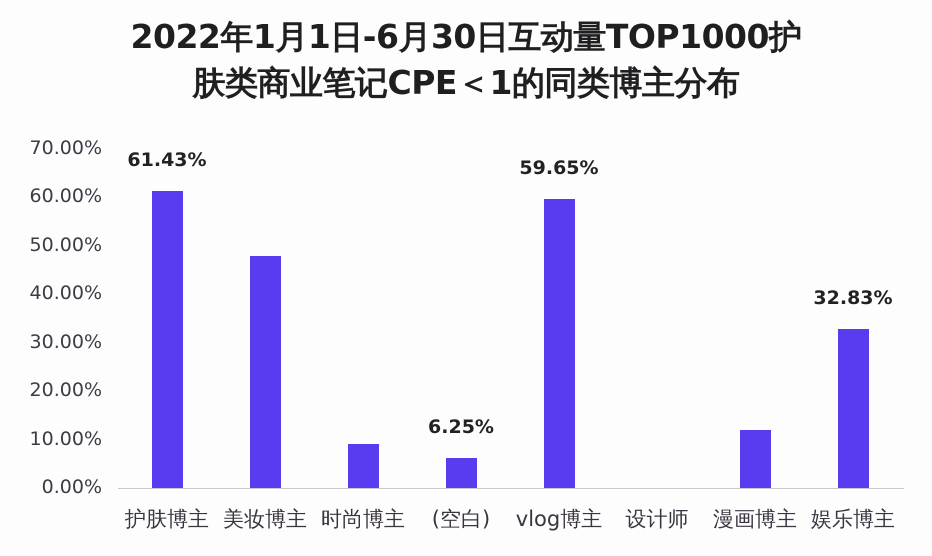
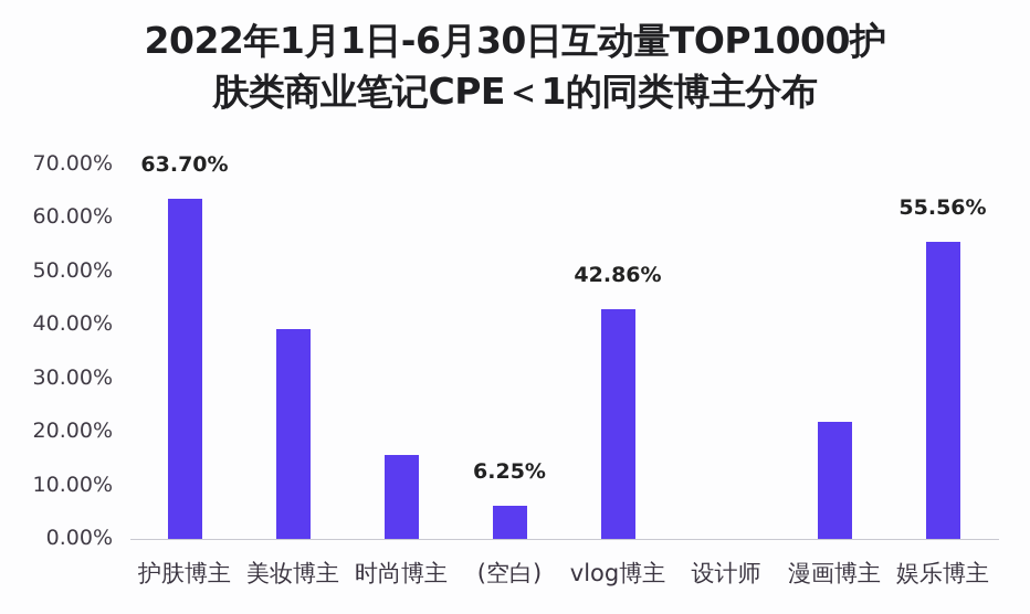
护肤博主: 61.43% -> 63.70%
美妆博主: 48% -> 39%
时尚博主: 9% -> 16%
vlog博主: 59.65% -> 42.86%
漫画博主: 12% -> 22%
娱乐博主: 32.83% -> 55.56%
